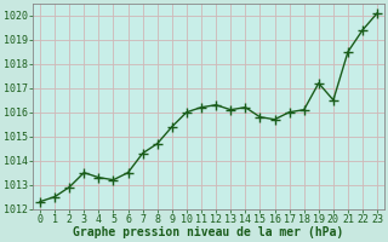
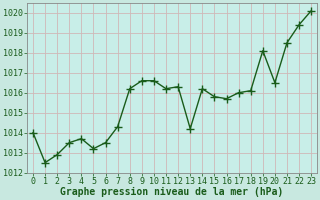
0: 1012.3 -> 1014.0
4: 1013.3 -> 1013.7
8: 1014.7 -> 1016.2
9: 1015.4 -> 1016.6
10: 1016.0 -> 1016.6
13: 1016.1 -> 1014.2
19: 1017.2 -> 1018.1
